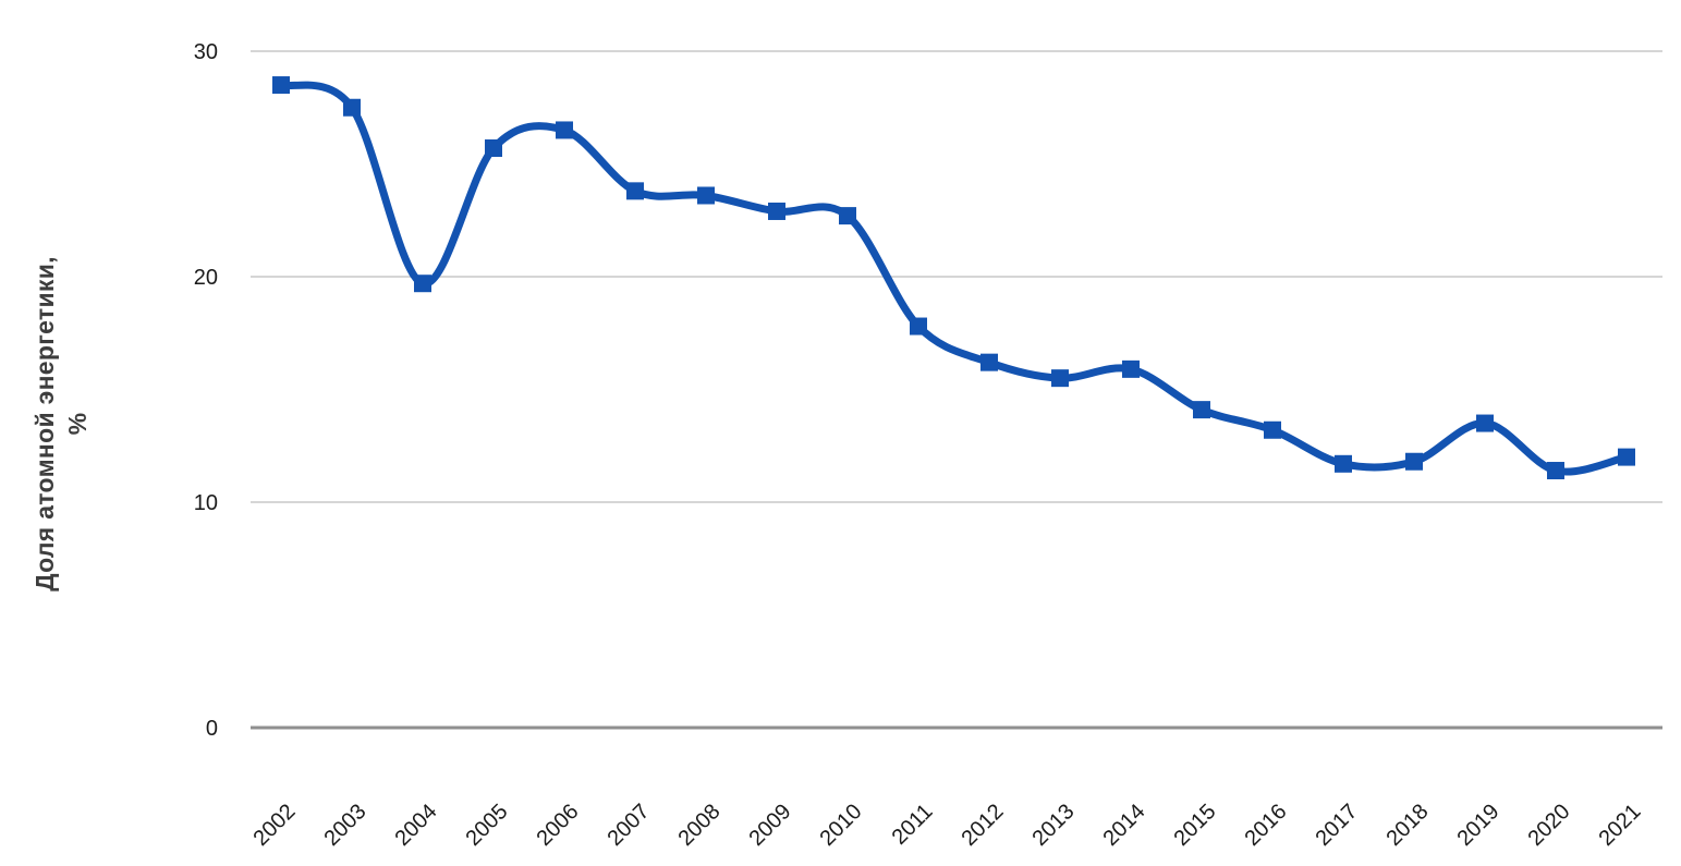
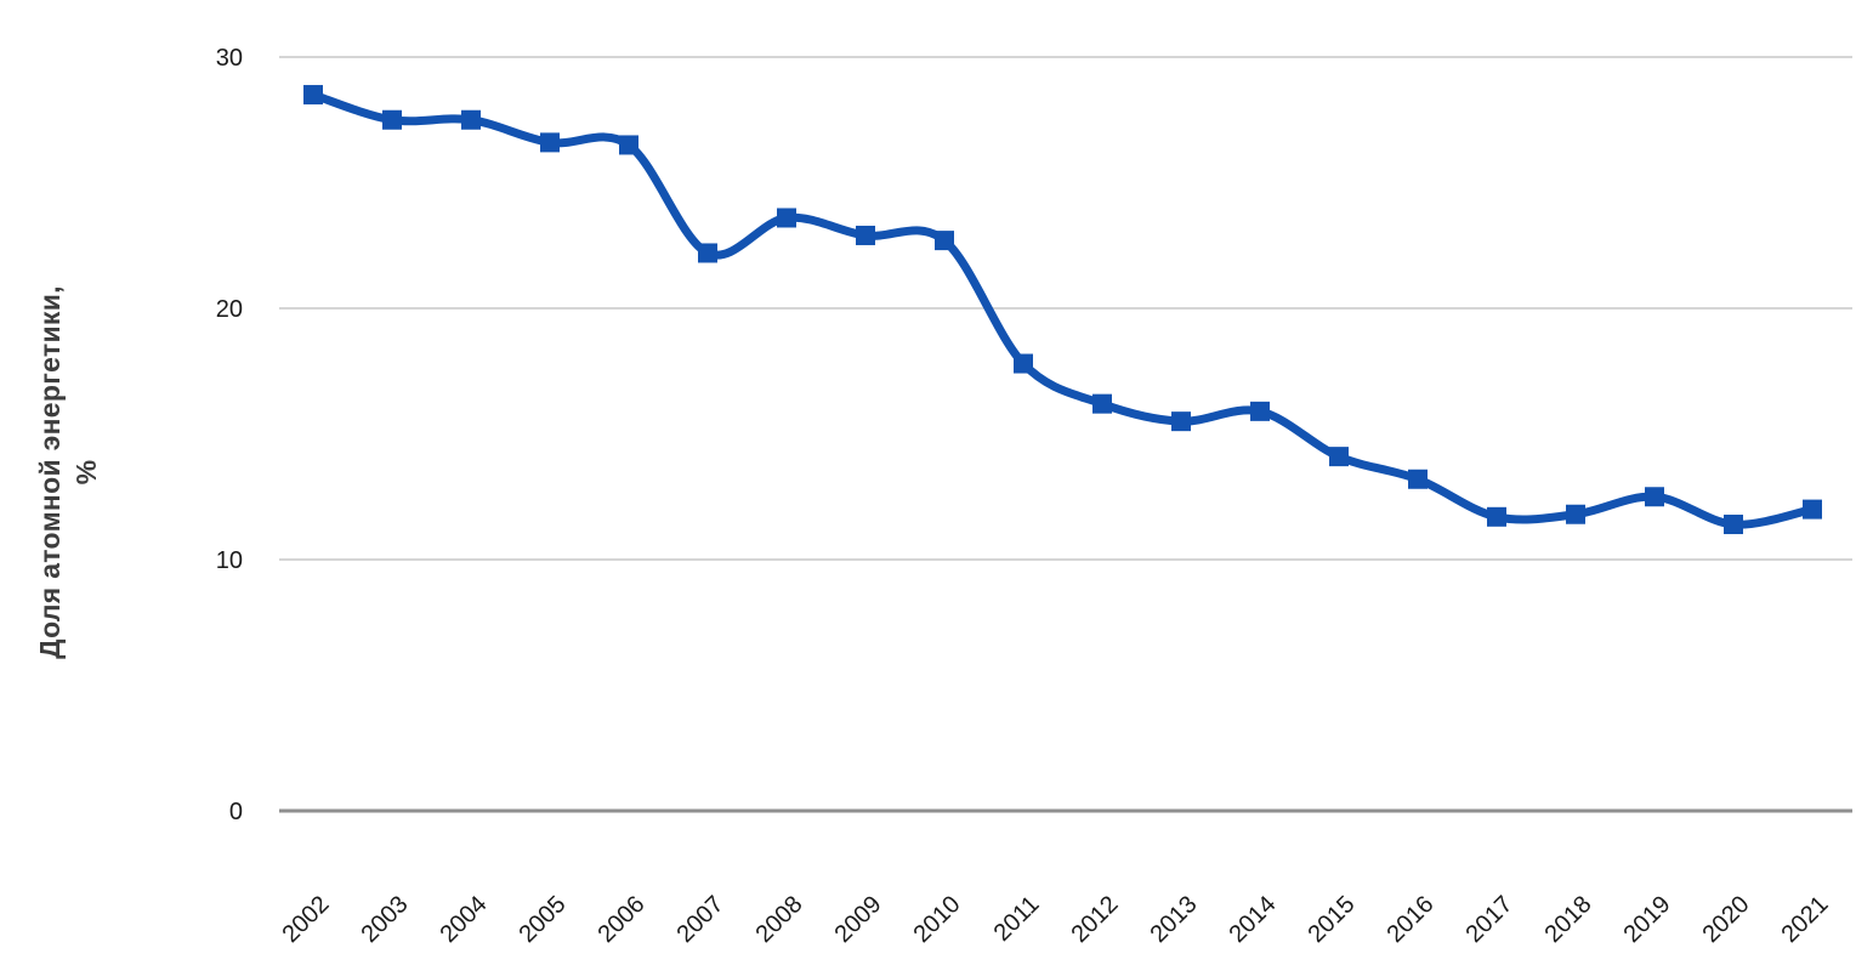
2004: 19.7 -> 27.5
2005: 25.7 -> 26.6
2007: 23.8 -> 22.2
2019: 13.5 -> 12.5
